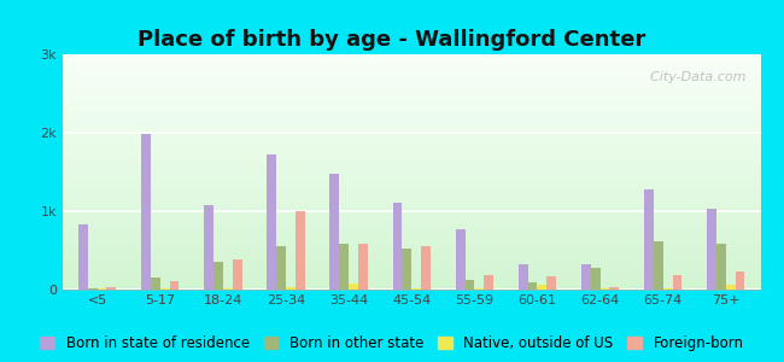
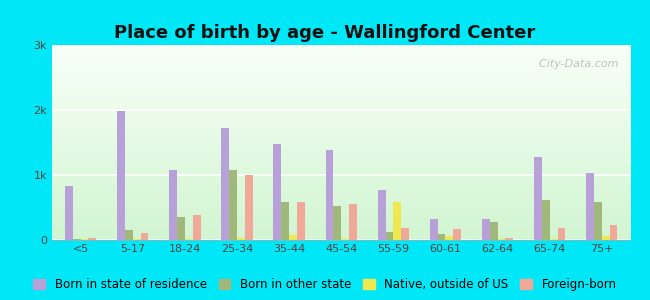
Born in other state/25-34: 0.56k -> 1.08k
Born in state of residence/45-54: 1.11k -> 1.38k
Native, outside of US/55-59: 0.02k -> 0.58k
